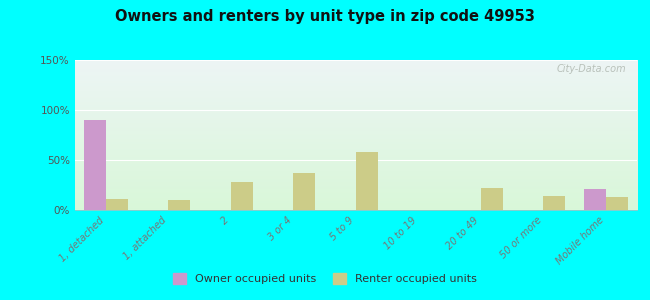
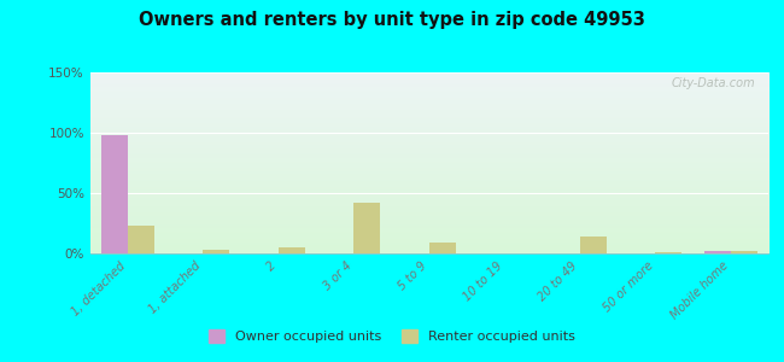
Owner occupied units/1, detached: 90% -> 98%
Renter occupied units/1, detached: 11% -> 23%
Renter occupied units/1, attached: 10% -> 3%
Renter occupied units/2: 28% -> 5%
Renter occupied units/3 or 4: 37% -> 42%
Renter occupied units/5 to 9: 58% -> 9%
Renter occupied units/20 to 49: 22% -> 14%
Renter occupied units/50 or more: 14% -> 1%
Owner occupied units/Mobile home: 21% -> 2%
Renter occupied units/Mobile home: 13% -> 2%
